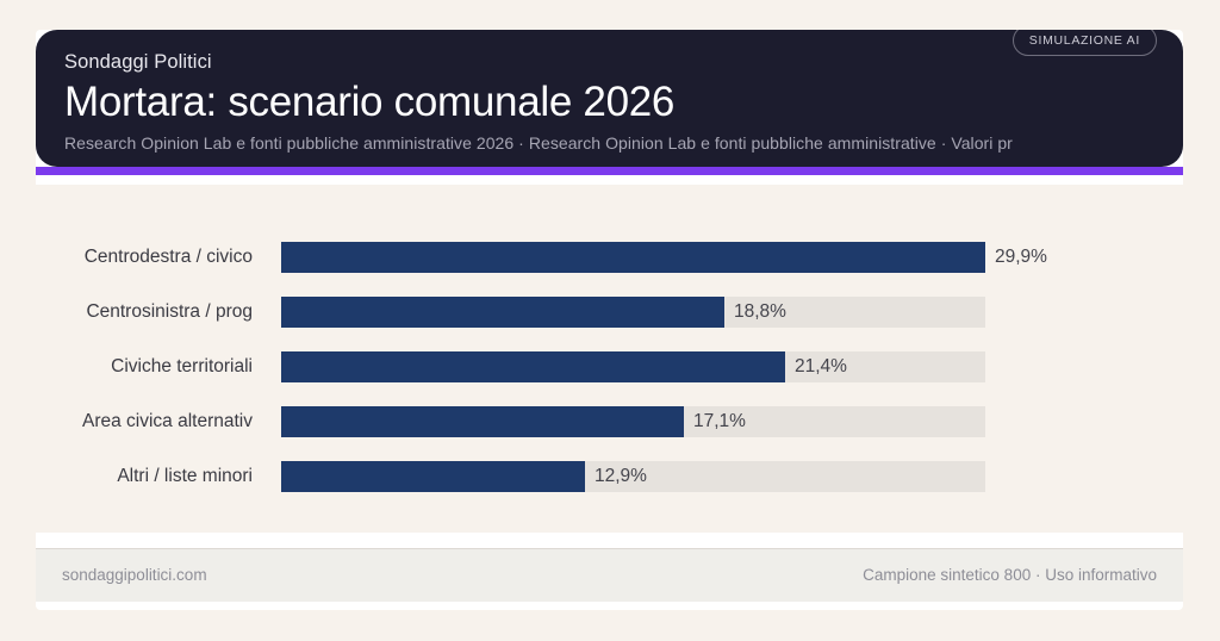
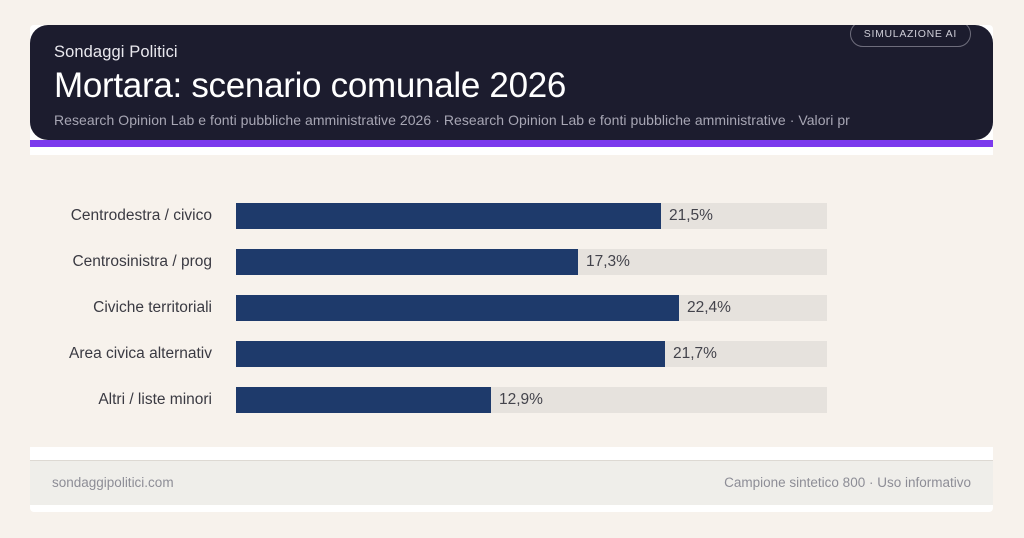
Centrodestra / civico: 29,9% -> 21,5%
Centrosinistra / prog: 18,8% -> 17,3%
Civiche territoriali: 21,4% -> 22,4%
Area civica alternativ: 17,1% -> 21,7%
